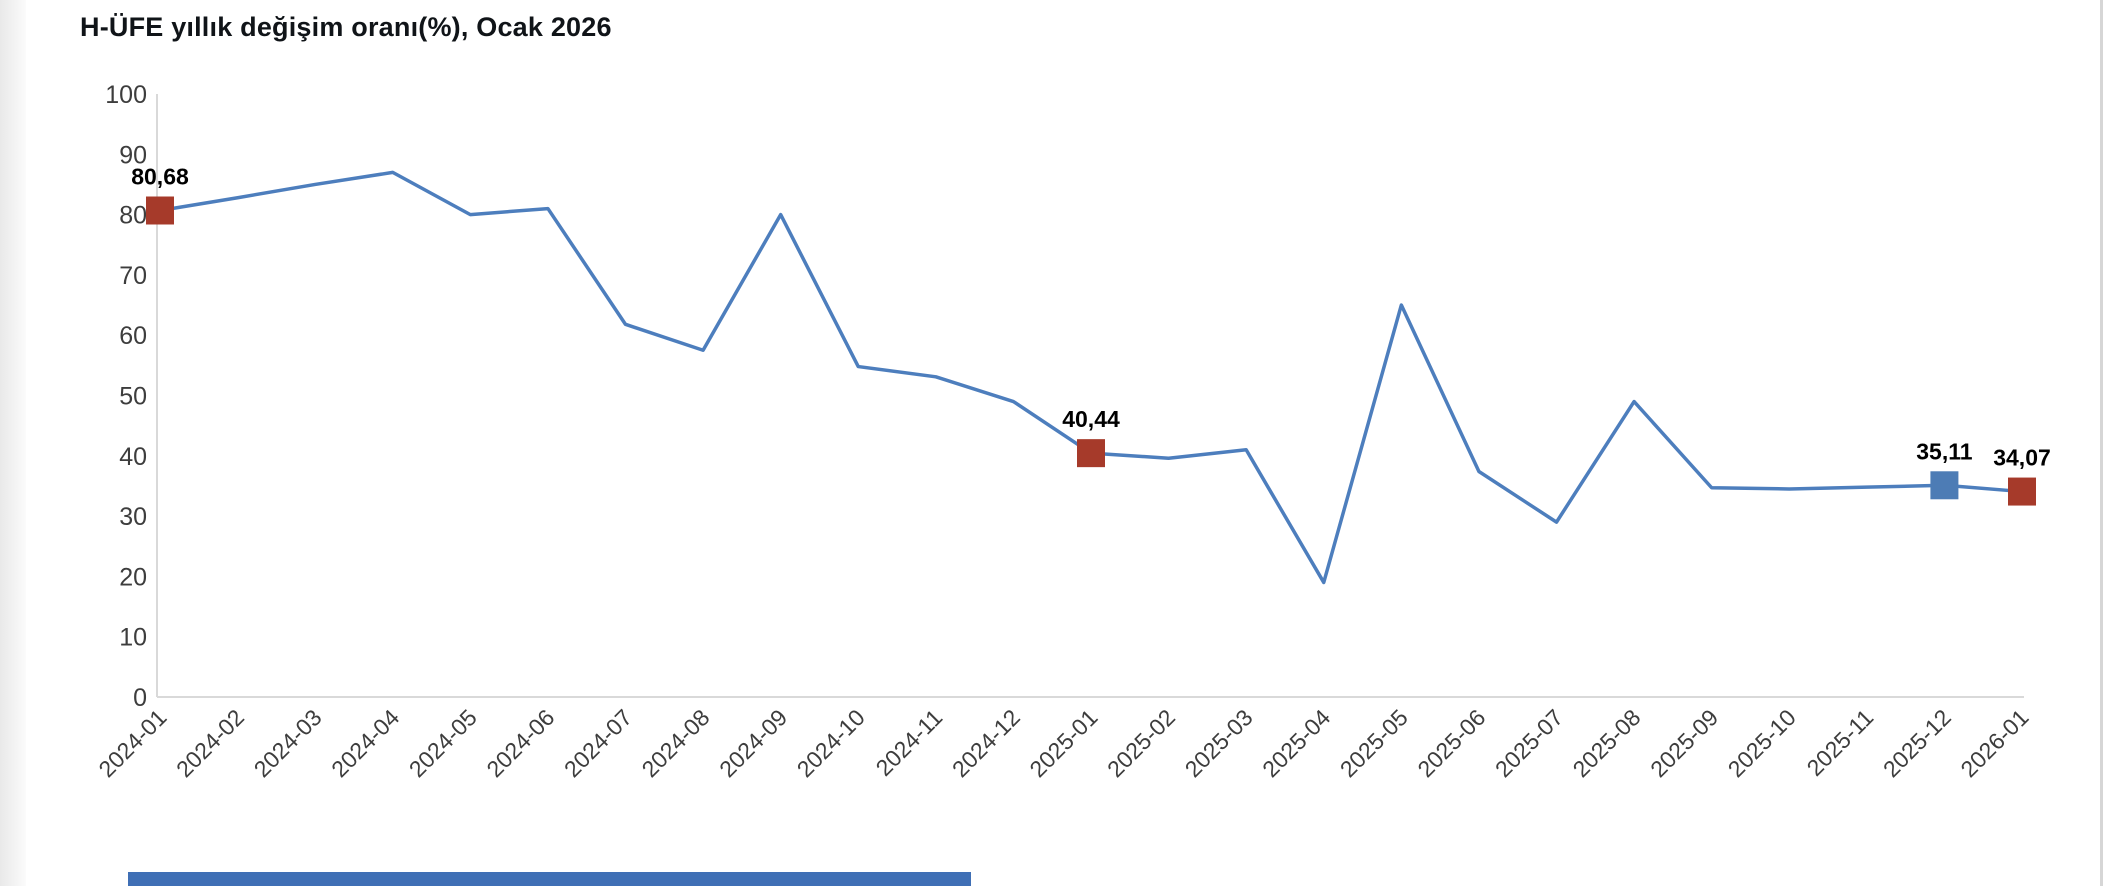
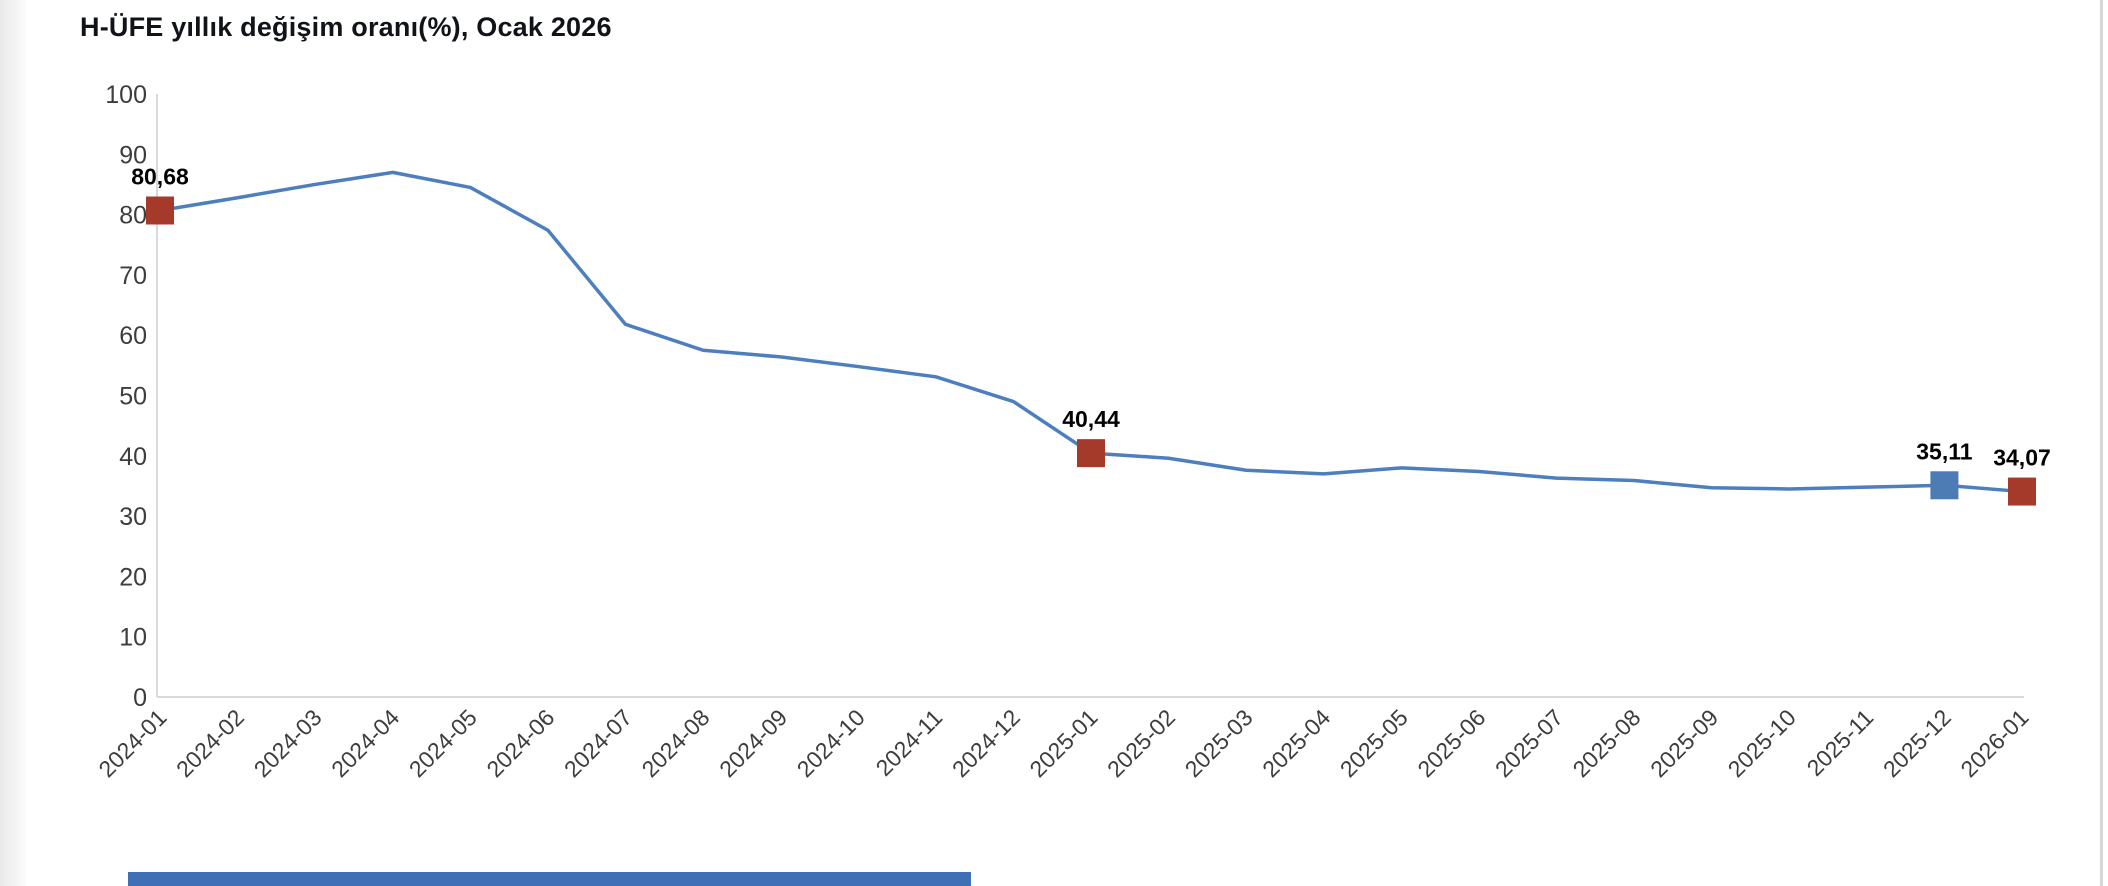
2024-05: 80 -> 84
2024-06: 81 -> 77
2024-09: 80 -> 56
2025-03: 41 -> 38
2025-04: 19 -> 37
2025-05: 65 -> 38
2025-07: 29 -> 36
2025-08: 49 -> 36
